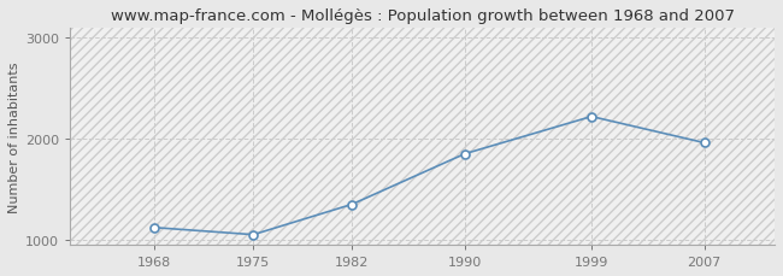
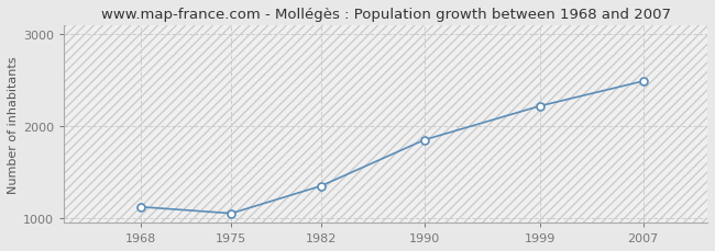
2007: 1960 -> 2490
